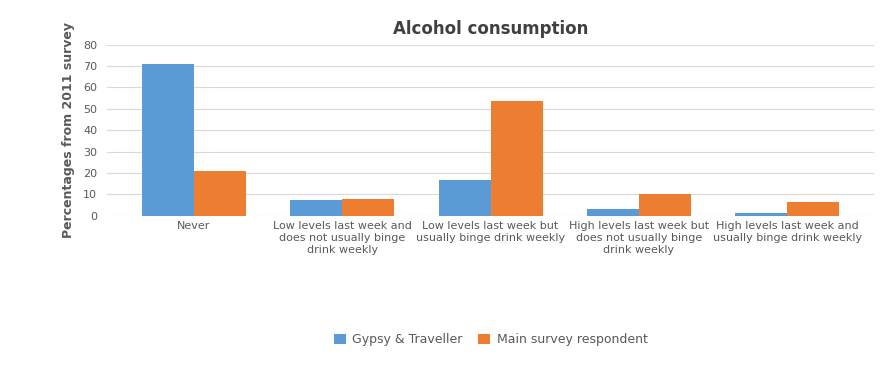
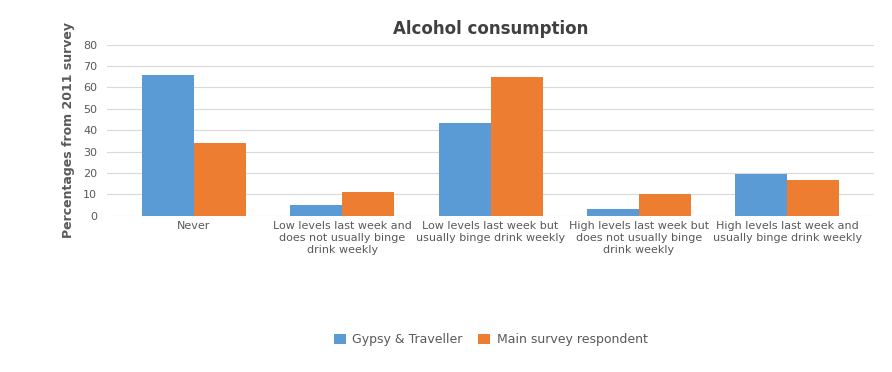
Gypsy & Traveller/Never: 71.0 -> 66.0
Main survey respondent/Never: 21.0 -> 34.0
Gypsy & Traveller/Low levels last week and does not usually binge drink weekly: 7.5 -> 5.0
Main survey respondent/Low levels last week and does not usually binge drink weekly: 8.0 -> 11.0
Gypsy & Traveller/Low levels last week but usually binge drink weekly: 16.5 -> 43.5
Main survey respondent/Low levels last week but usually binge drink weekly: 53.5 -> 65.0
Gypsy & Traveller/High levels last week and usually binge drink weekly: 1.5 -> 19.5
Main survey respondent/High levels last week and usually binge drink weekly: 6.5 -> 16.5
